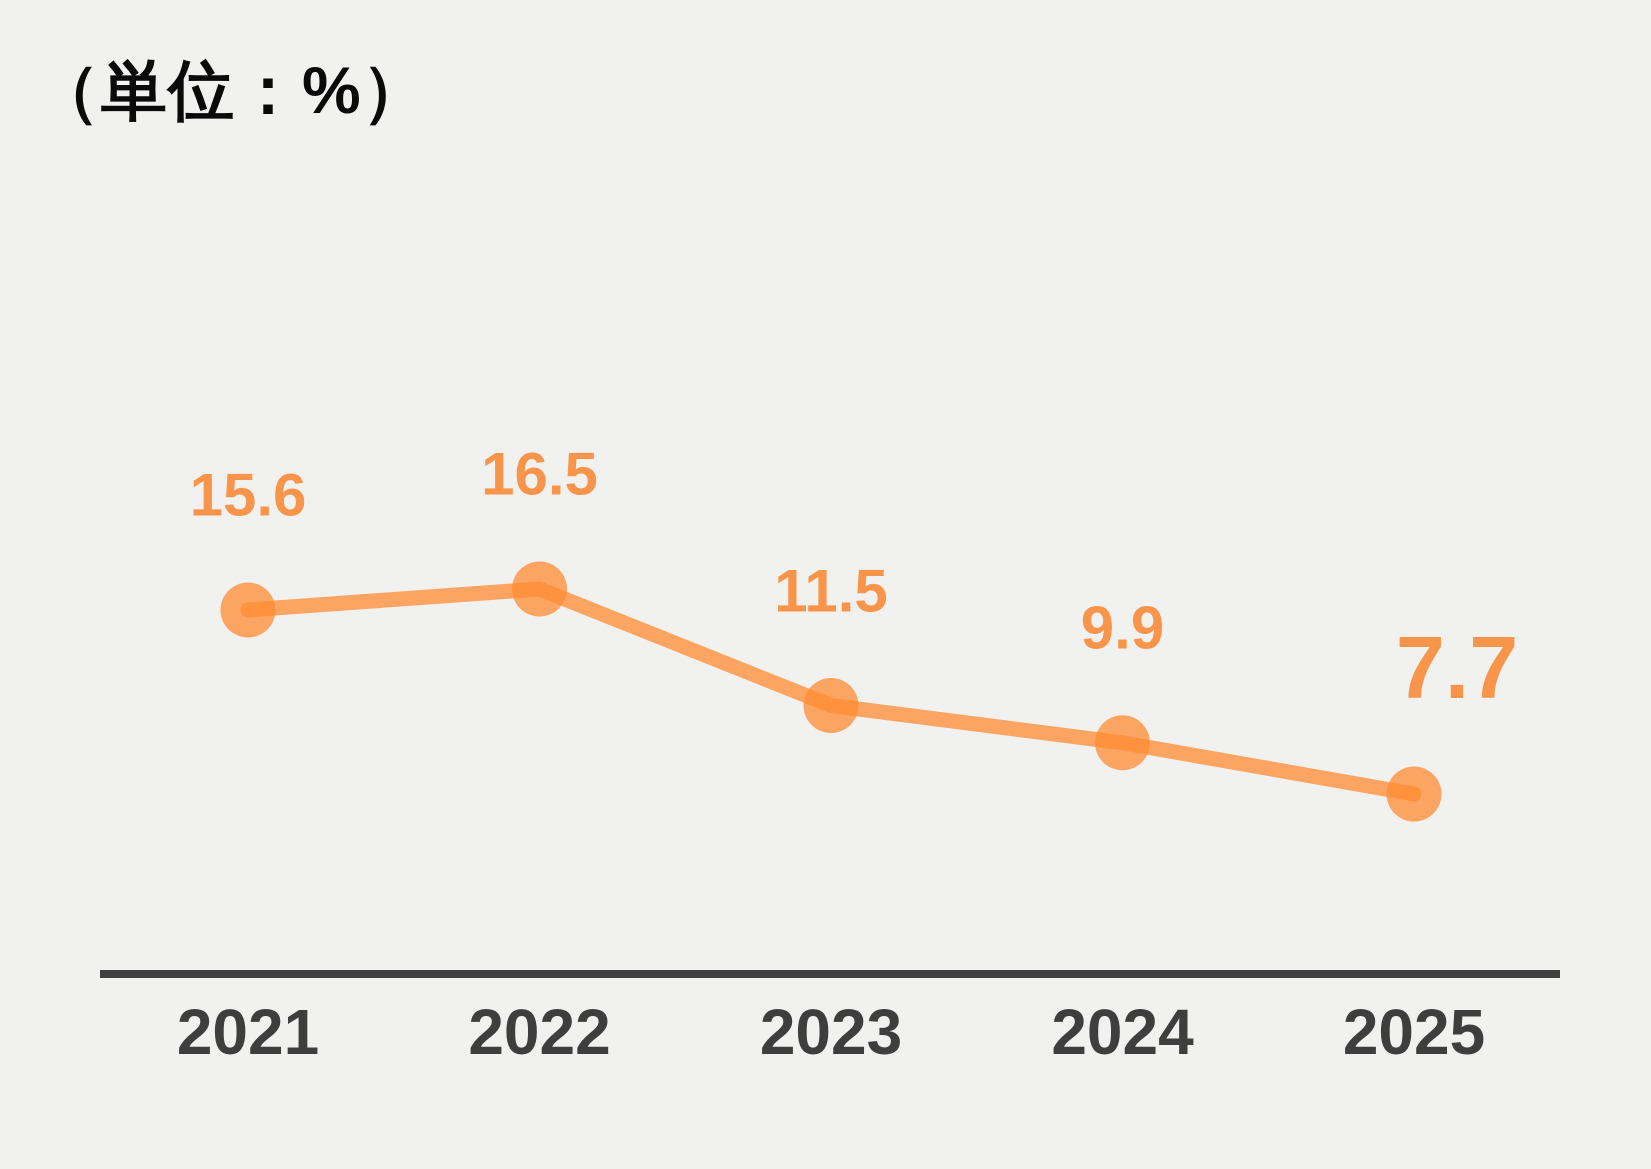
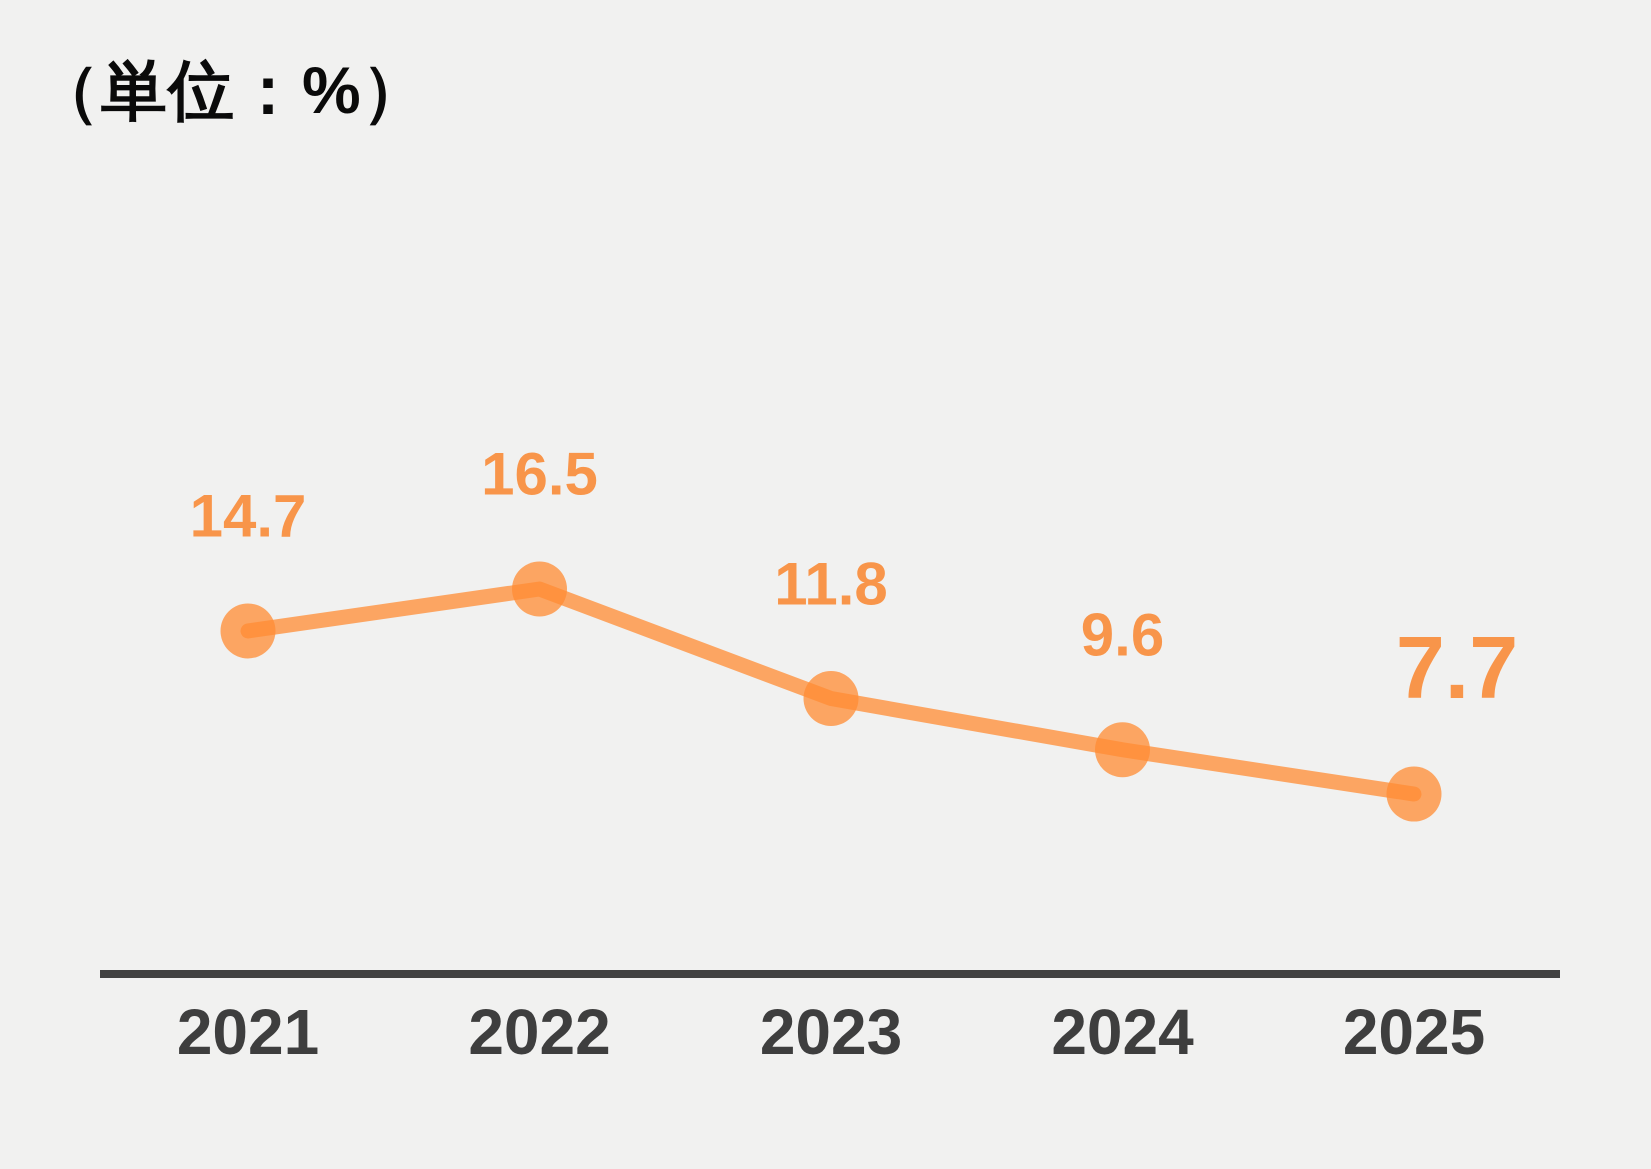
2021: 15.6 -> 14.7
2023: 11.5 -> 11.8
2024: 9.9 -> 9.6
